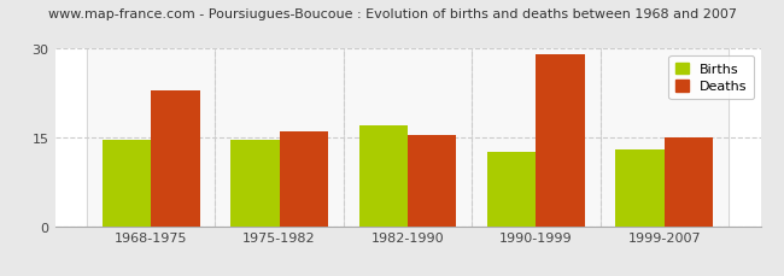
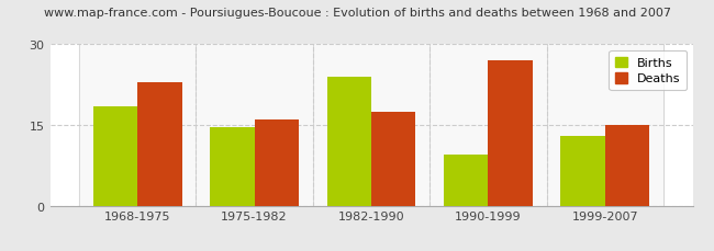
Births/1968-1975: 14.5 -> 18.5
Births/1982-1990: 17.0 -> 24.0
Deaths/1982-1990: 15.5 -> 17.5
Births/1990-1999: 12.5 -> 9.5
Deaths/1990-1999: 29.0 -> 27.0
